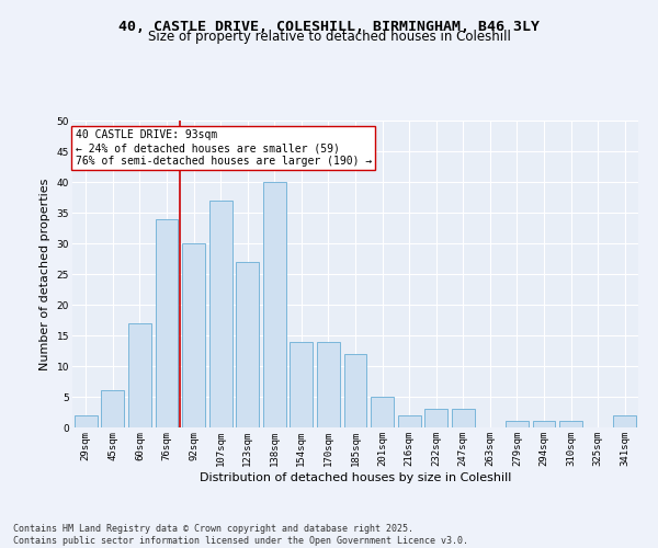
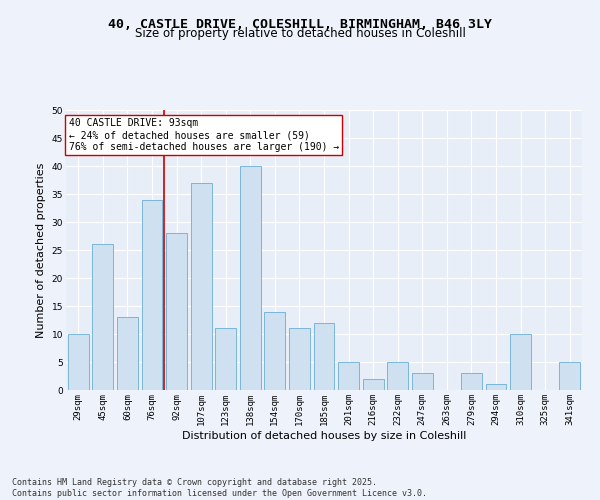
29sqm: 2 -> 10
45sqm: 6 -> 26
60sqm: 17 -> 13
92sqm: 30 -> 28
123sqm: 27 -> 11
170sqm: 14 -> 11
232sqm: 3 -> 5
279sqm: 1 -> 3
310sqm: 1 -> 10
341sqm: 2 -> 5
